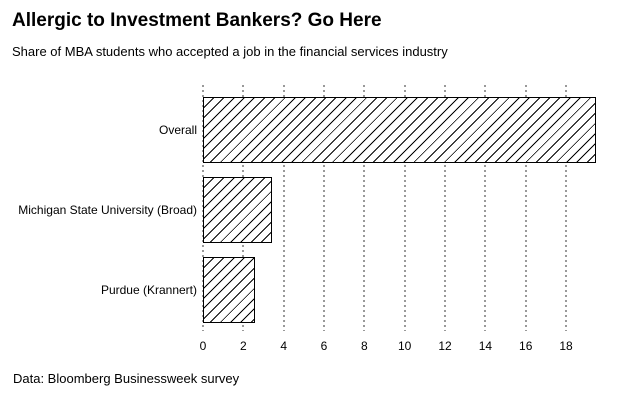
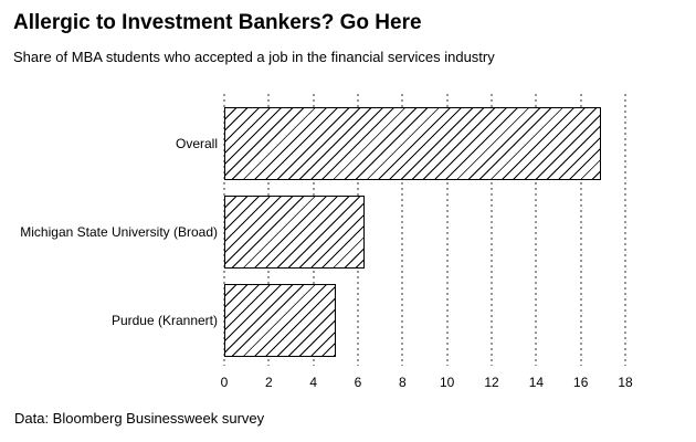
Overall: 19.5 -> 16.9
Michigan State University (Broad): 3.4 -> 6.3
Purdue (Krannert): 2.6 -> 5.0
